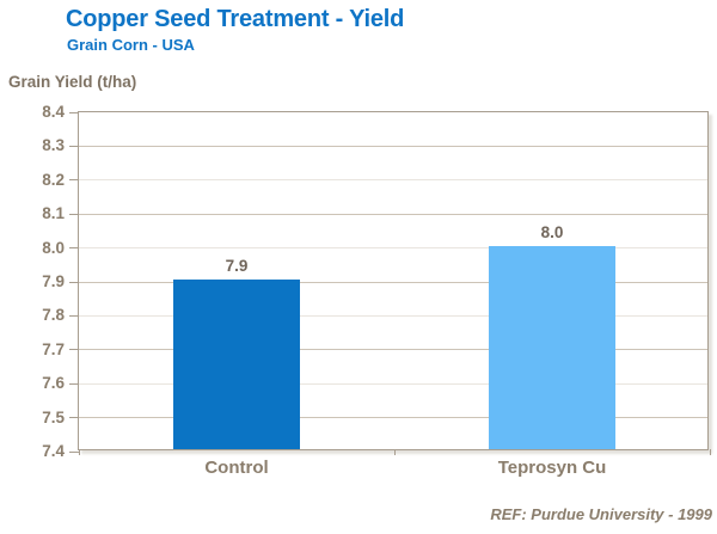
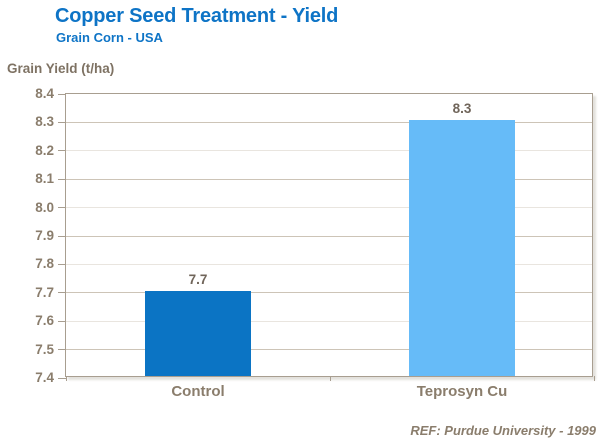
Control: 7.9 -> 7.7
Teprosyn Cu: 8.0 -> 8.3
